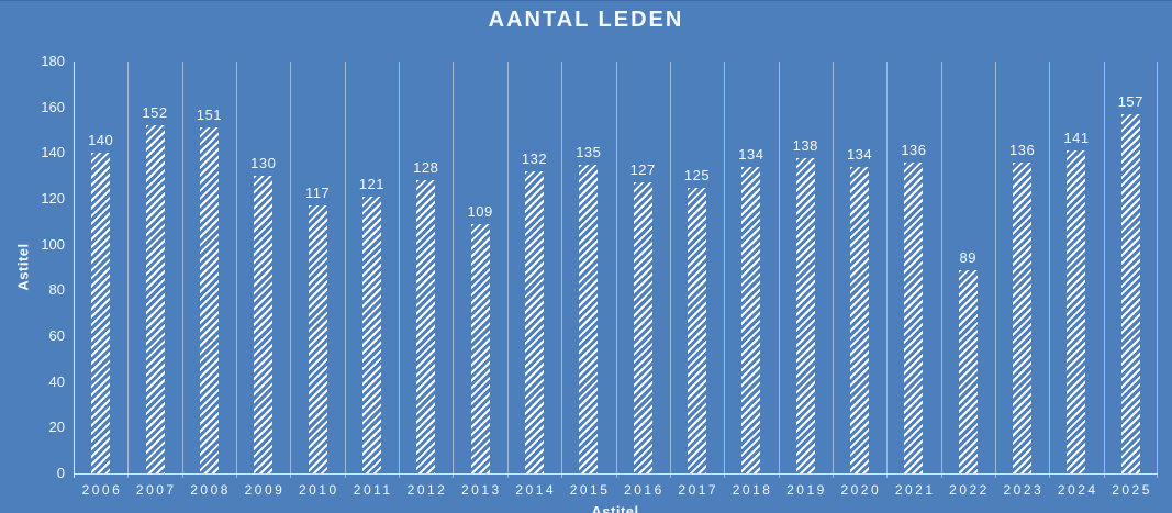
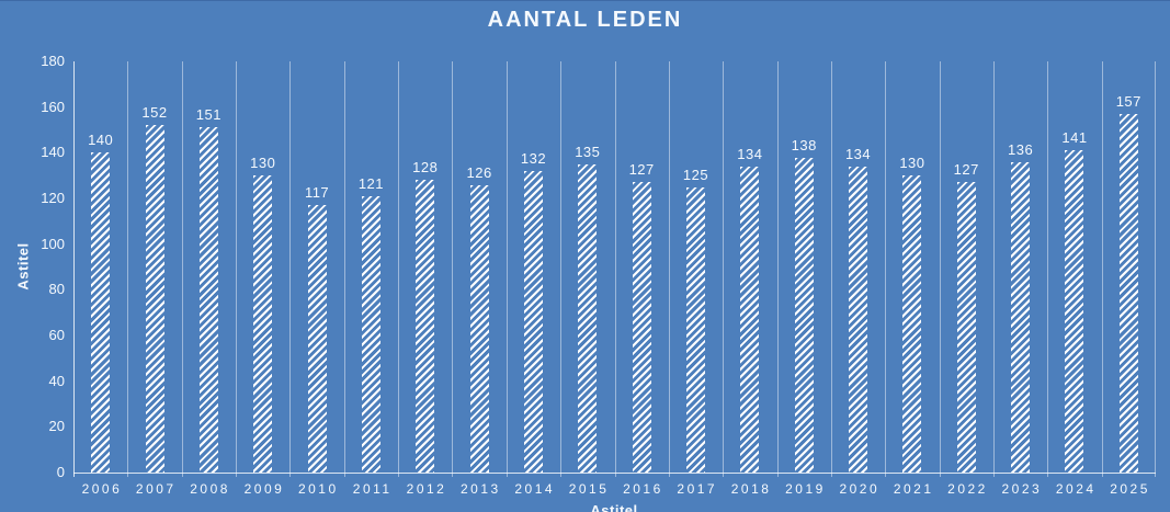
2013: 109 -> 126
2021: 136 -> 130
2022: 89 -> 127
